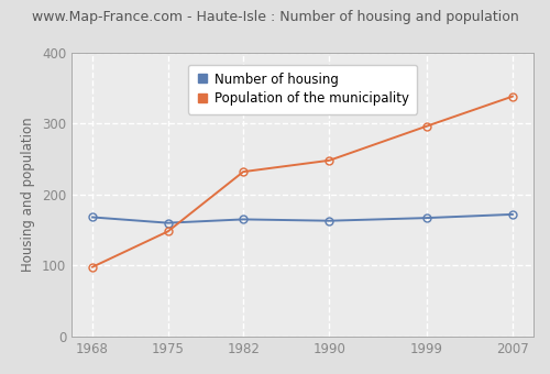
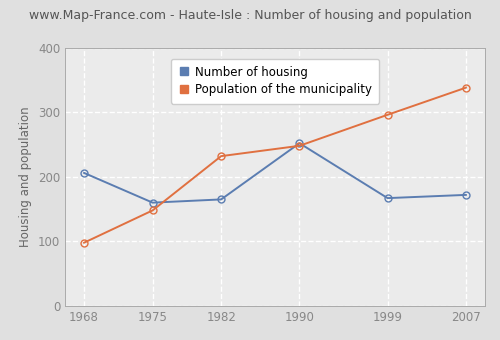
Number of housing/1968: 168 -> 206
Number of housing/1990: 163 -> 252
